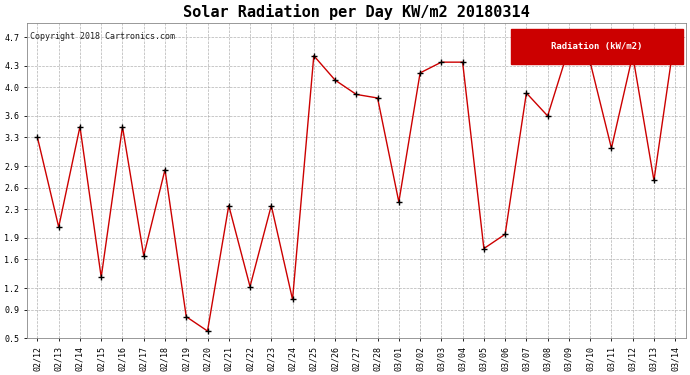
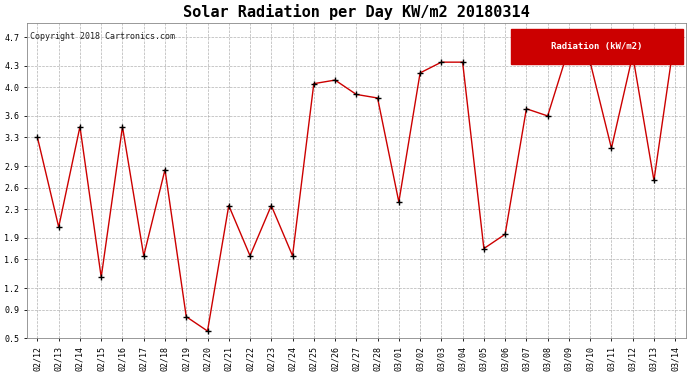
02/22: 1.22 -> 1.65
02/24: 1.04 -> 1.65
02/25: 4.44 -> 4.05
03/07: 3.92 -> 3.70
